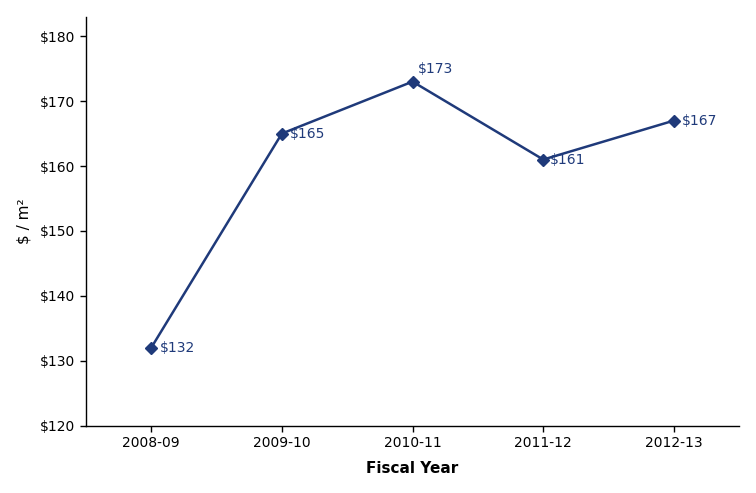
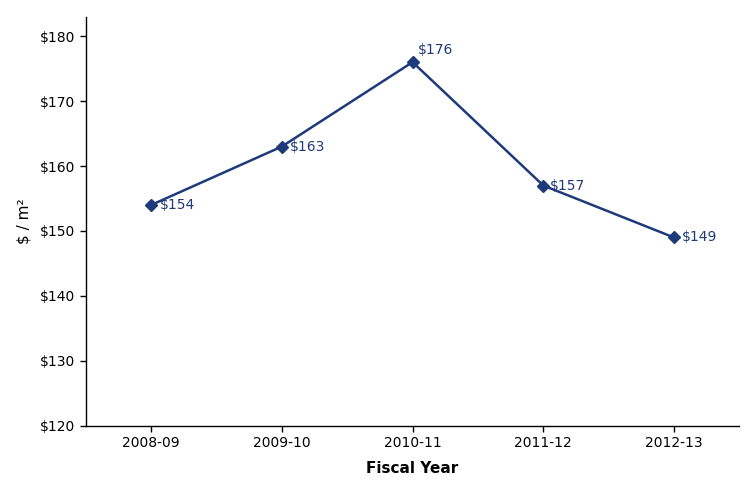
2008-09: $132 -> $154
2009-10: $165 -> $163
2010-11: $173 -> $176
2011-12: $161 -> $157
2012-13: $167 -> $149
